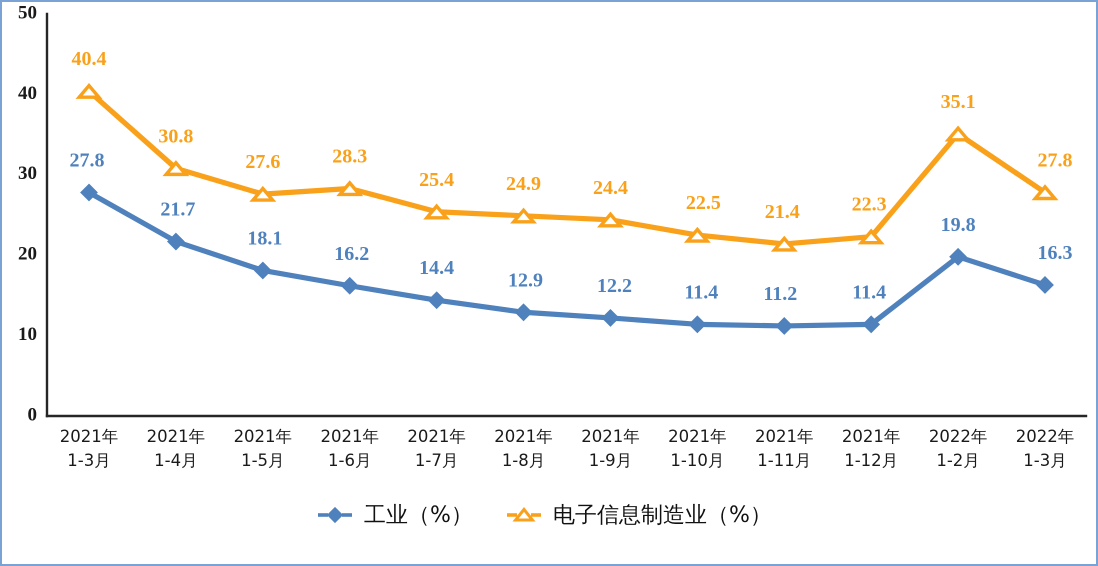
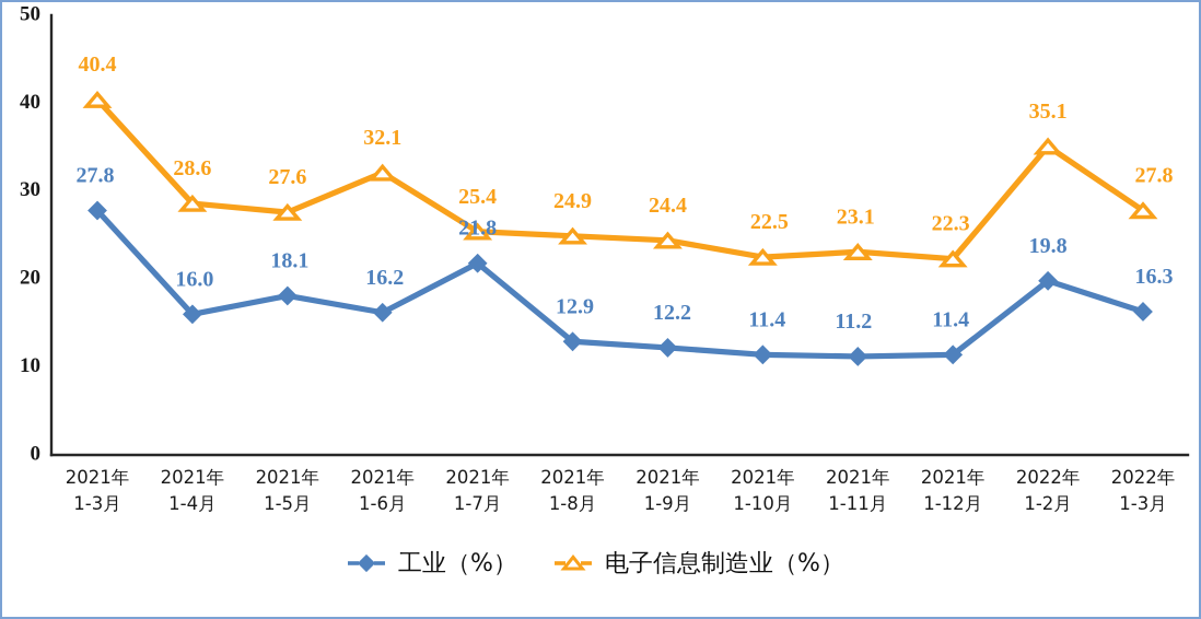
工业（%）/2021年 1-4月: 21.7 -> 16.0
电子信息制造业（%）/2021年 1-4月: 30.8 -> 28.6
电子信息制造业（%）/2021年 1-6月: 28.3 -> 32.1
工业（%）/2021年 1-7月: 14.4 -> 21.8
电子信息制造业（%）/2021年 1-11月: 21.4 -> 23.1
